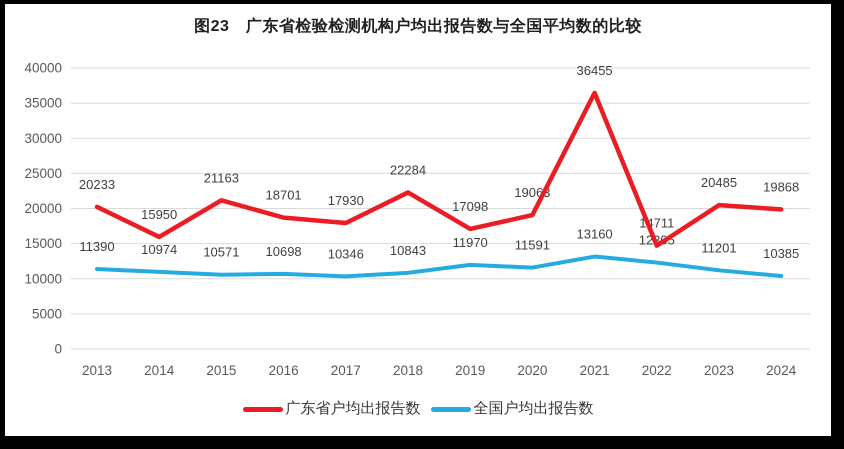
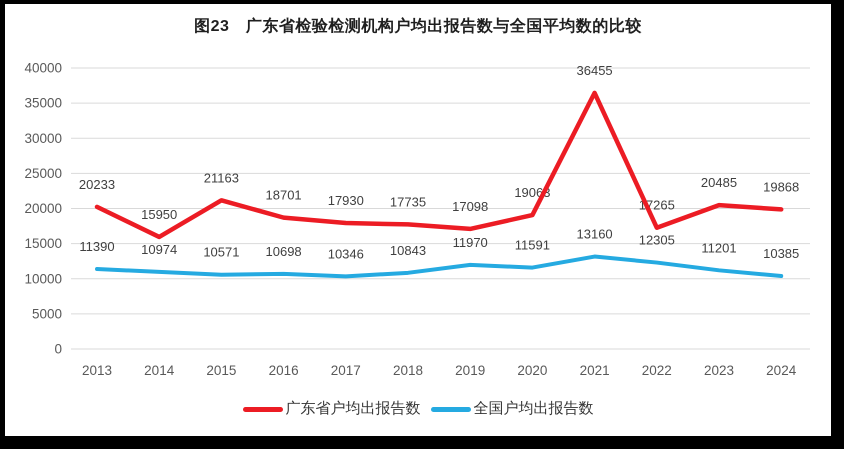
广东省户均出报告数/2018: 22284 -> 17735
广东省户均出报告数/2022: 14711 -> 17265
